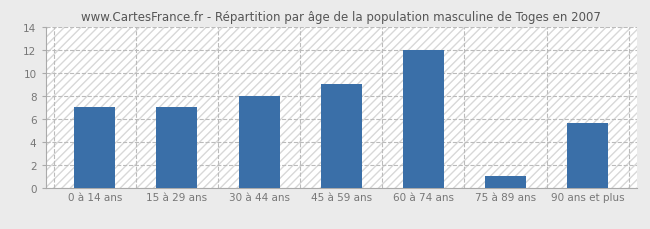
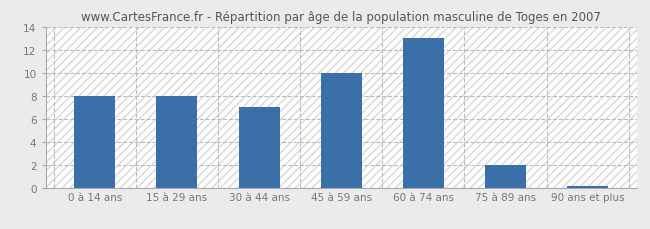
0 à 14 ans: 7.0 -> 8.0
15 à 29 ans: 7.0 -> 8.0
30 à 44 ans: 8.0 -> 7.0
45 à 59 ans: 9.0 -> 10.0
60 à 74 ans: 12.0 -> 13.0
75 à 89 ans: 1.0 -> 2.0
90 ans et plus: 5.6 -> 0.1
